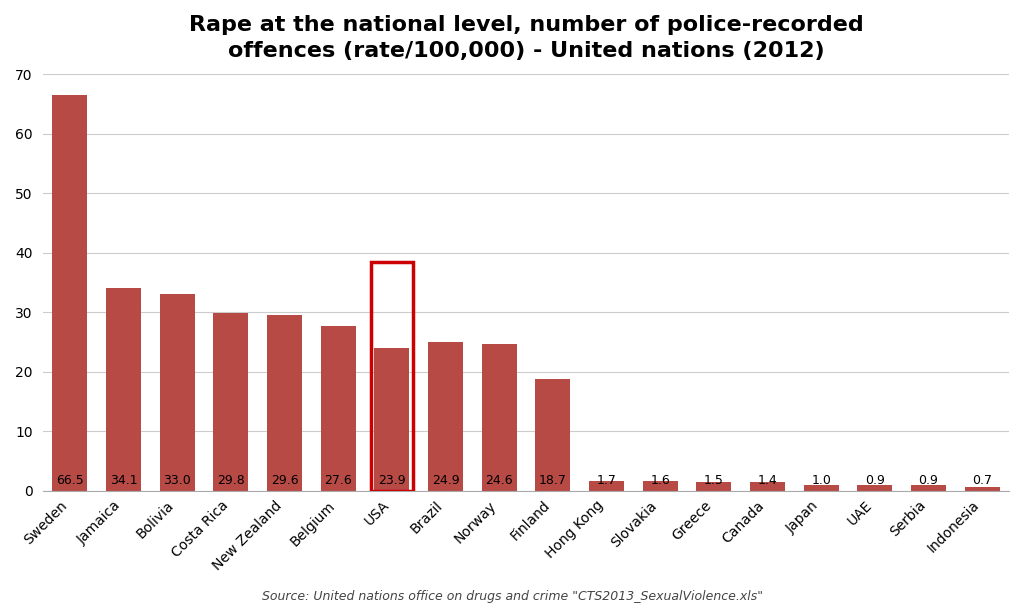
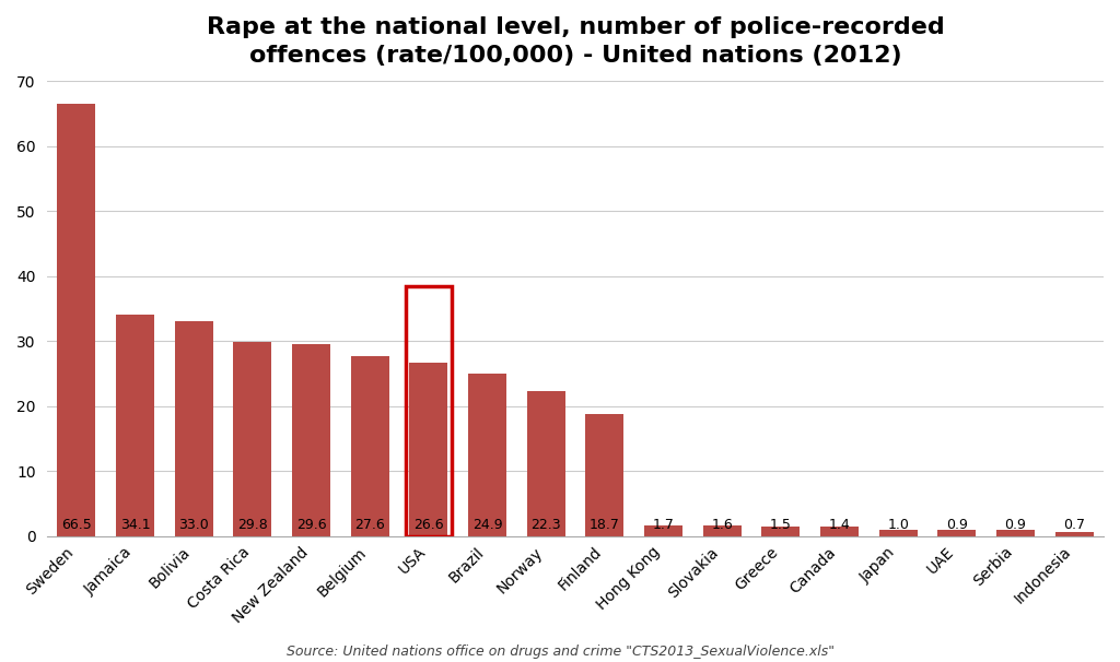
USA: 23.9 -> 26.6
Norway: 24.6 -> 22.3
